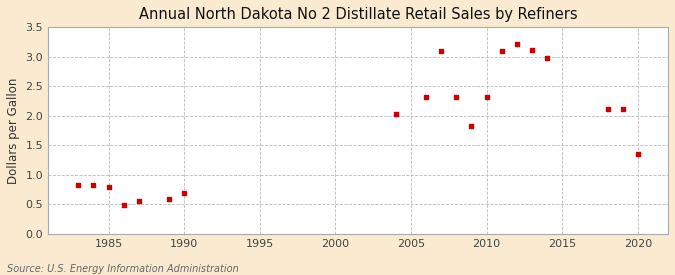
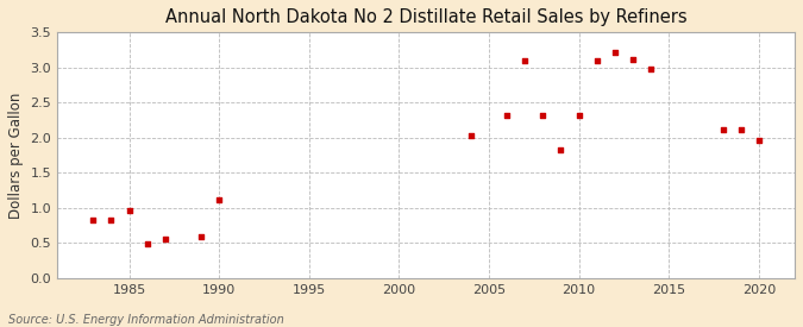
1985: 0.79 -> 0.96
1990: 0.69 -> 1.12
2020: 1.35 -> 1.96
